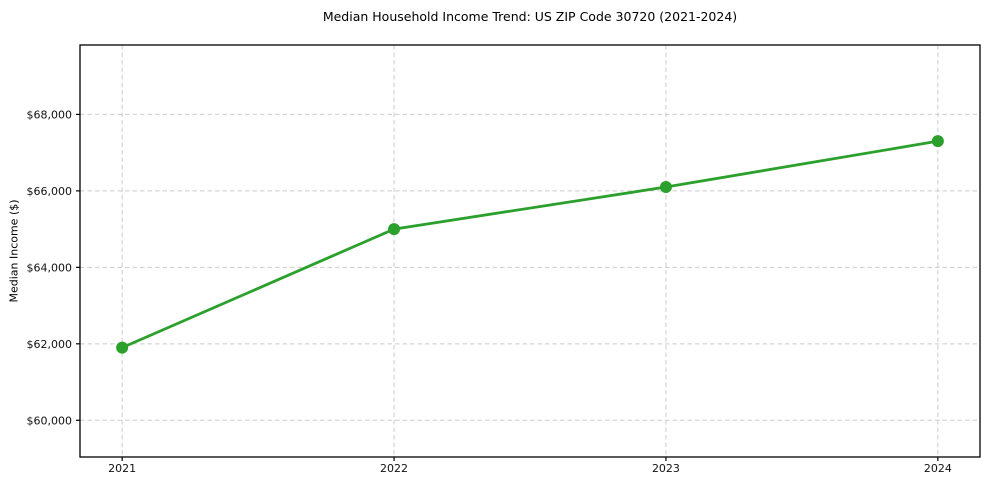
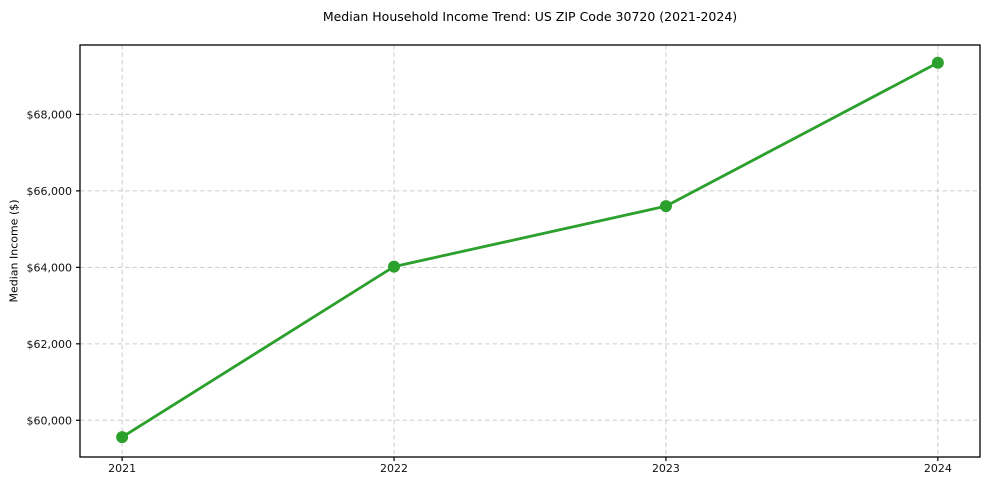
2021: $61900 -> $59600
2022: $65000 -> $64000
2023: $66100 -> $65600
2024: $67300 -> $69400
